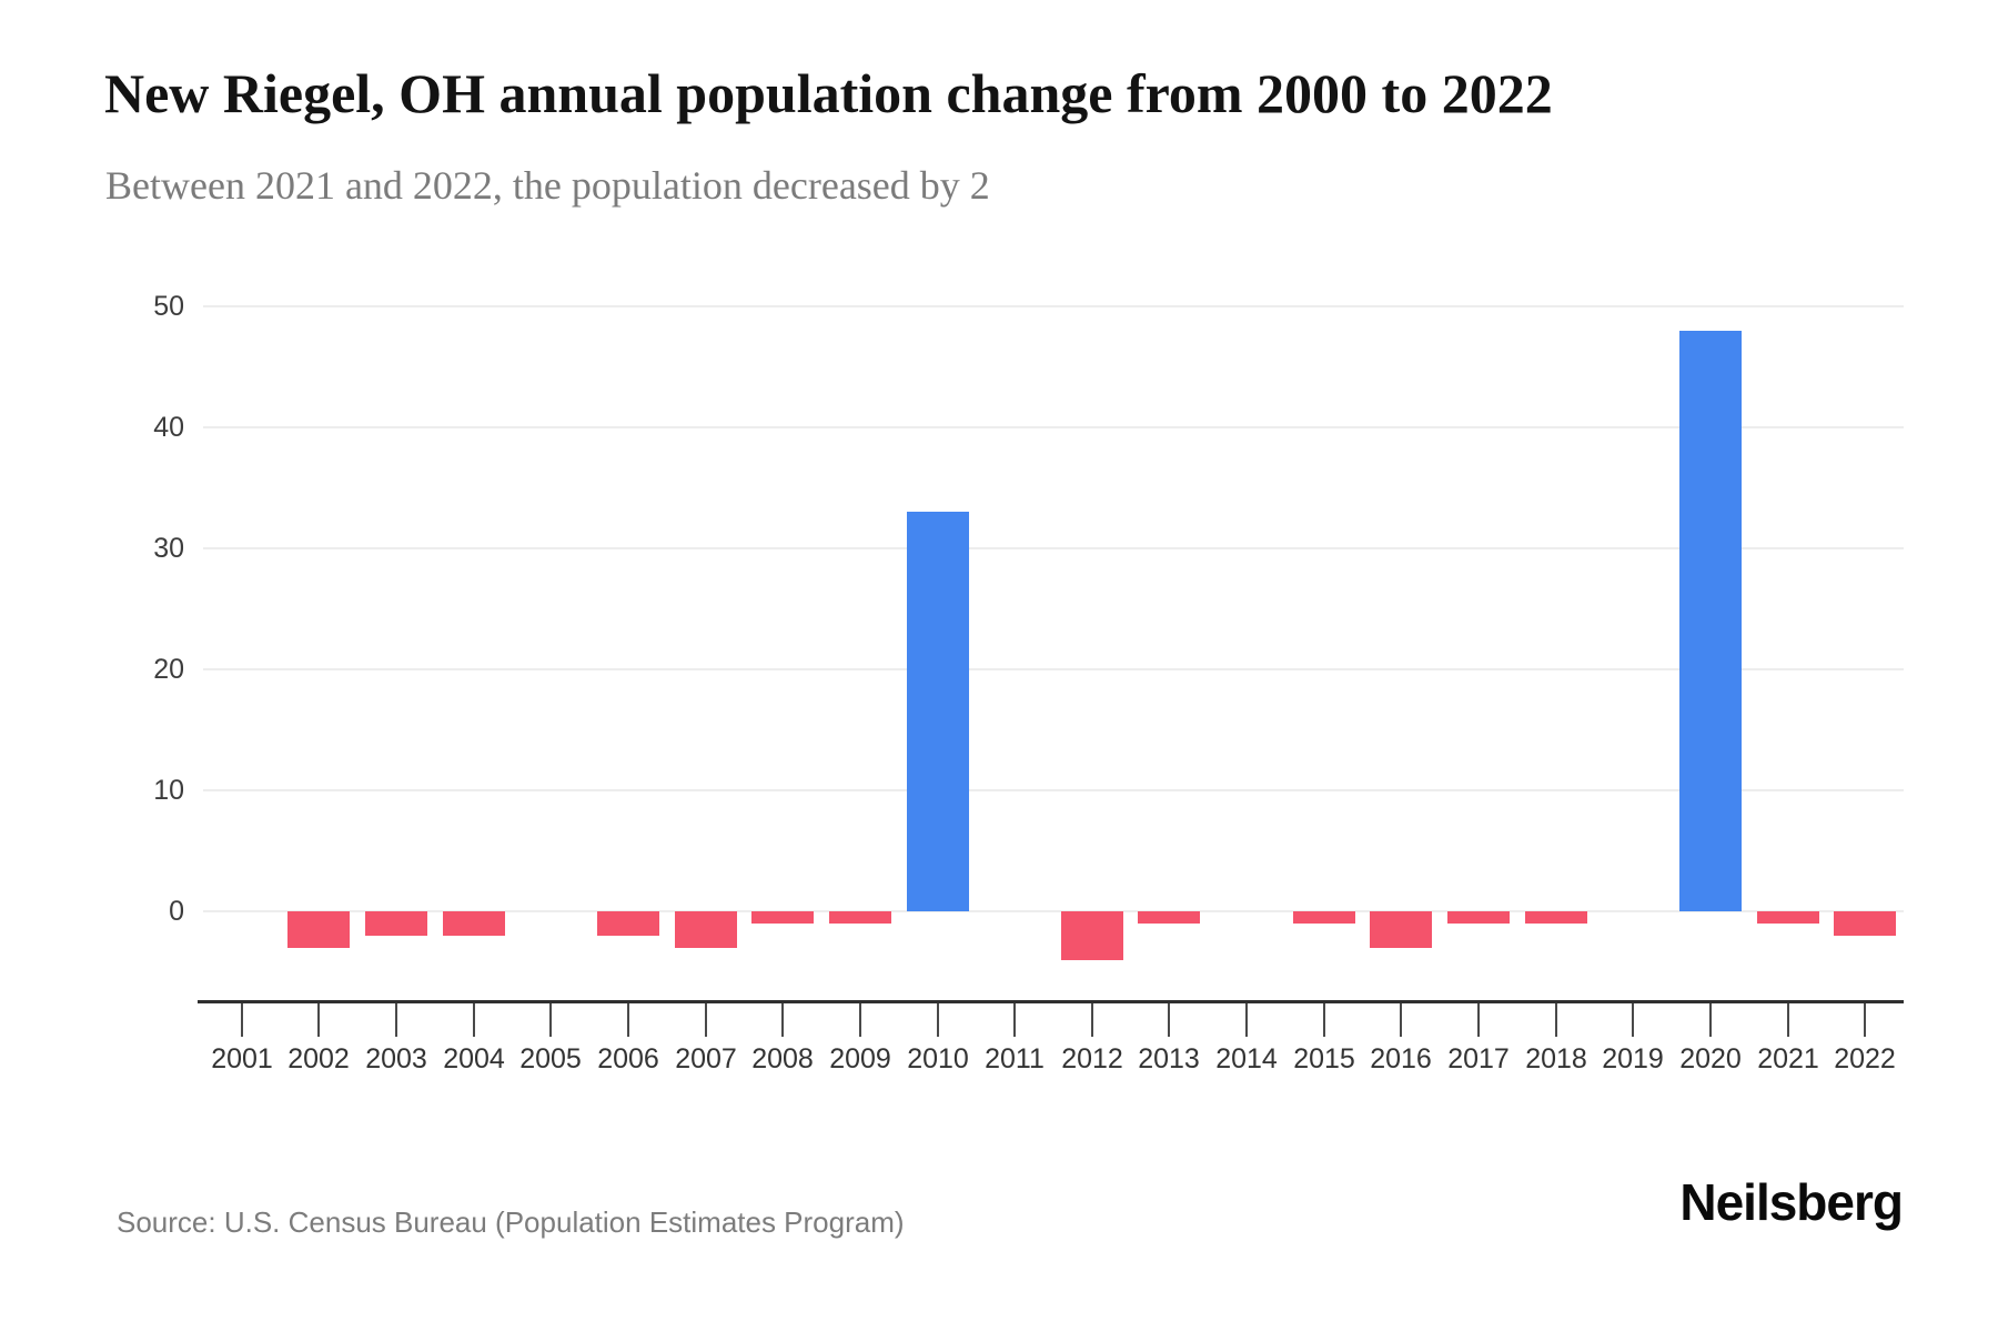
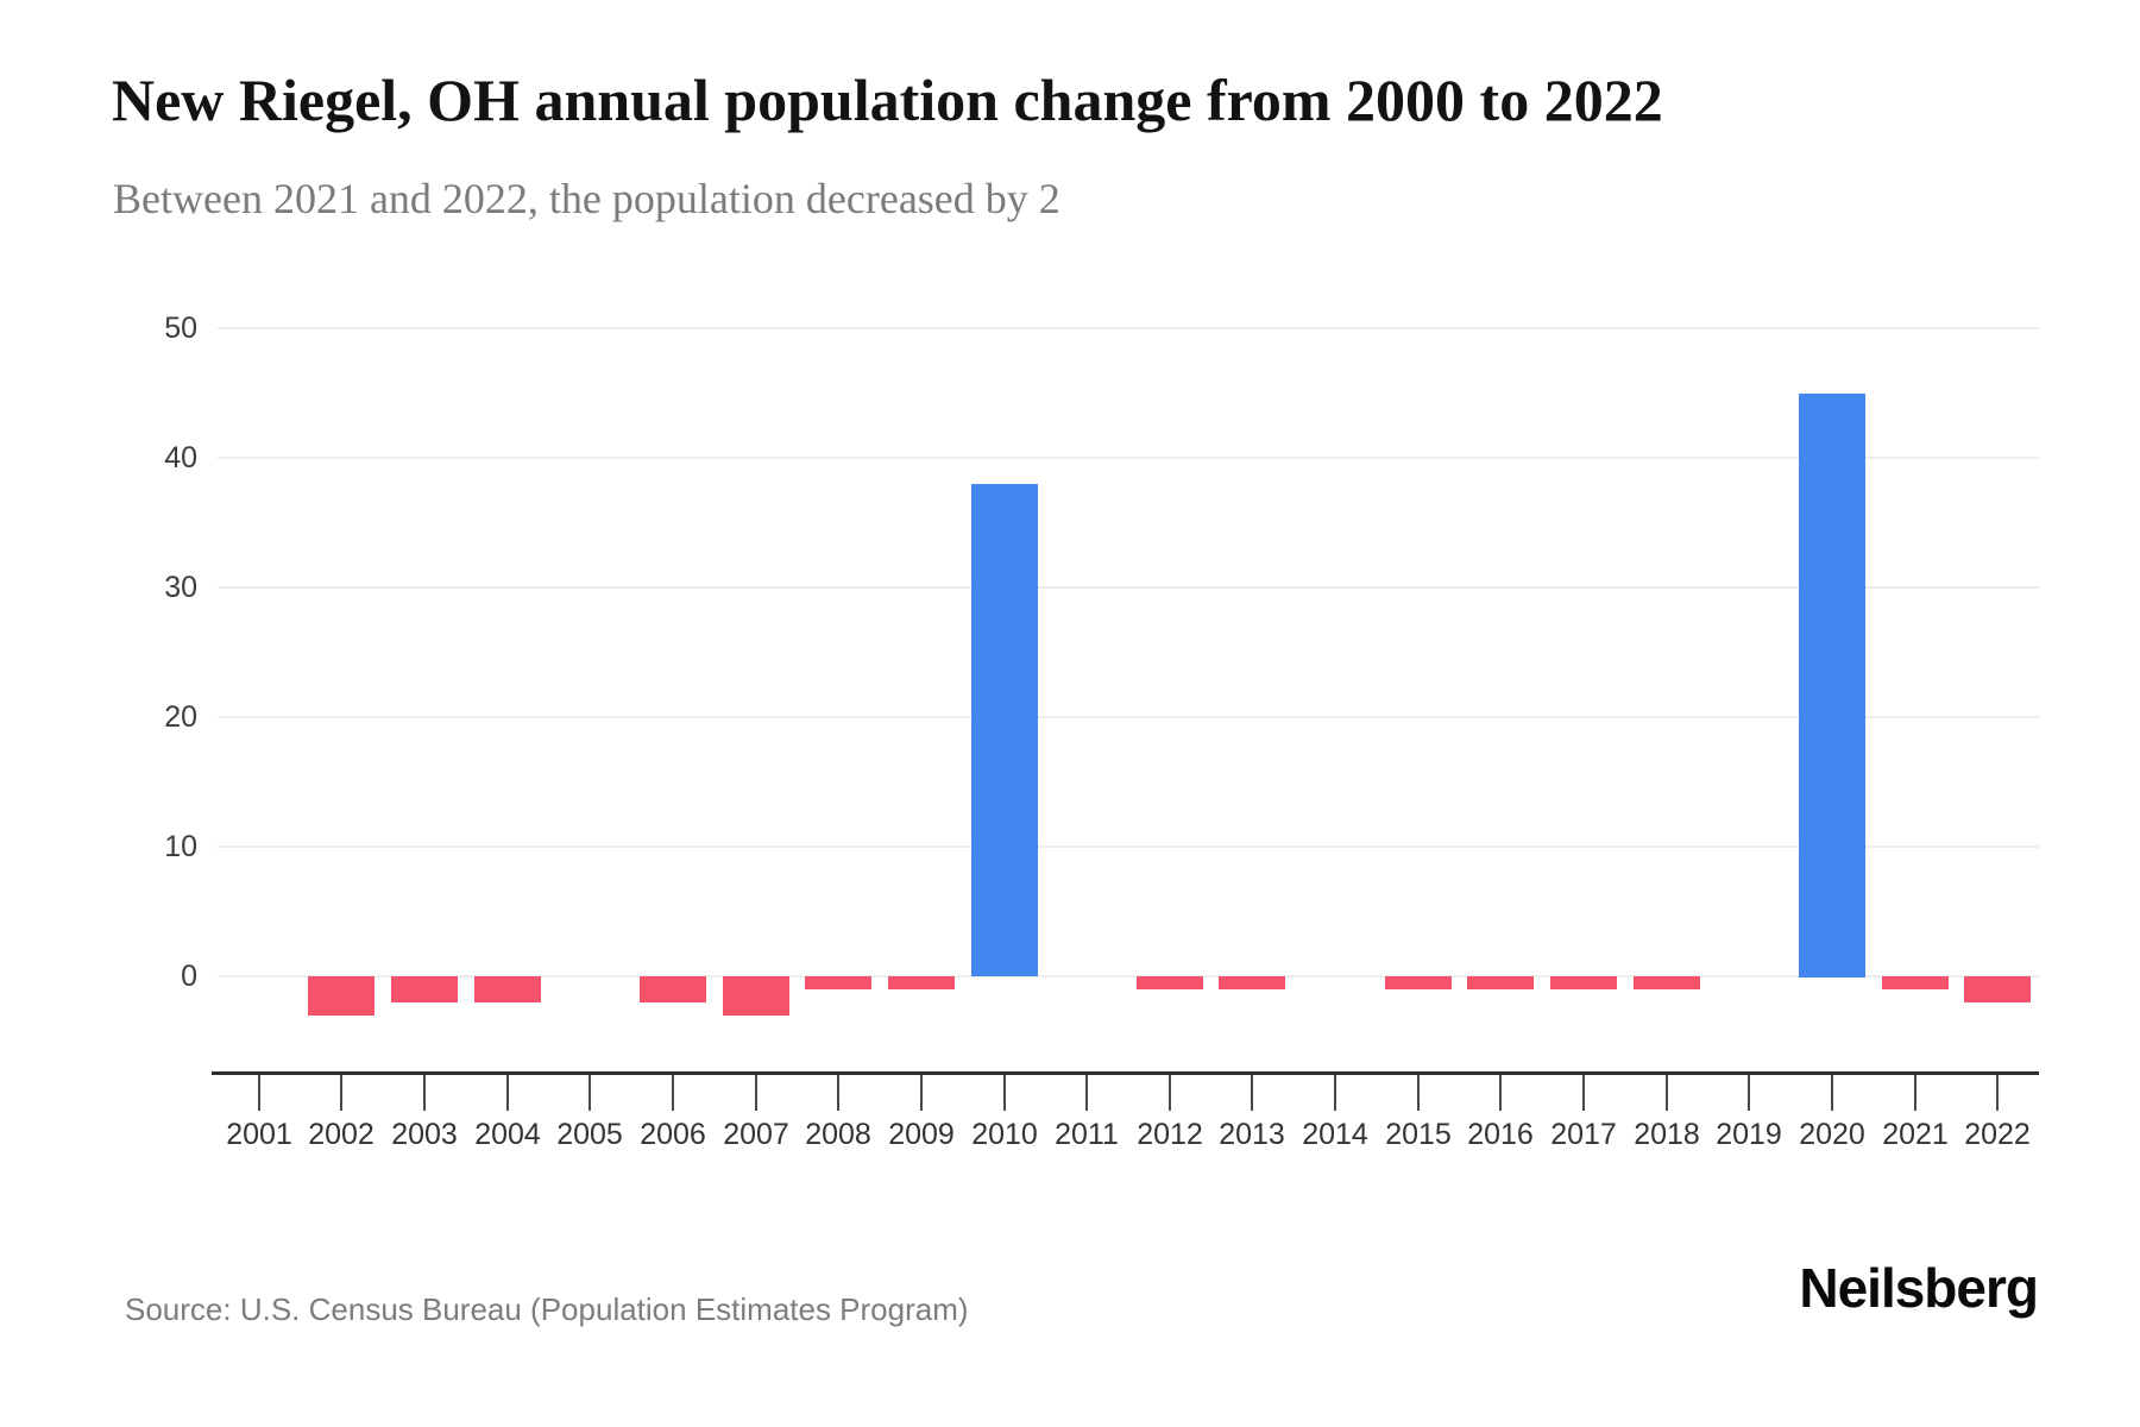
2010: 33 -> 38
2012: -4 -> -1
2016: -3 -> -1
2020: 48 -> 45
